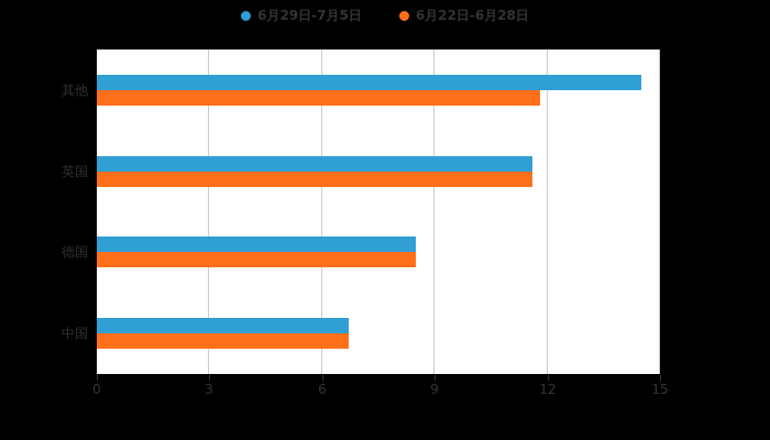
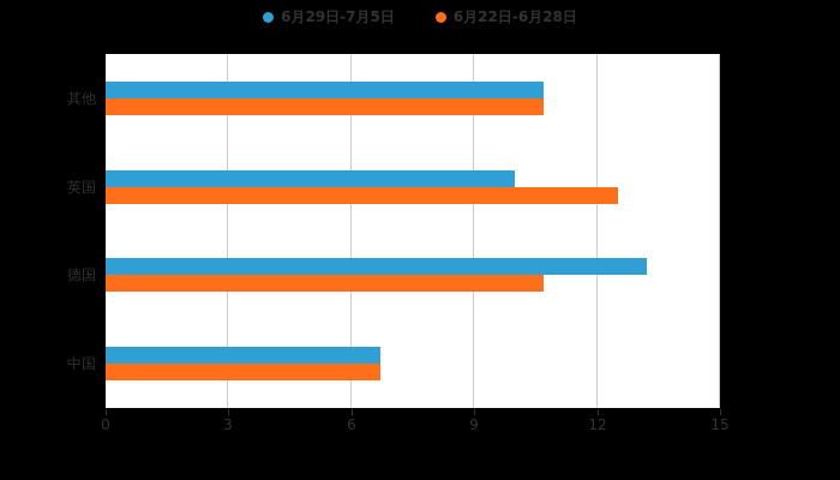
6月29日-7月5日/其他: 14.5 -> 10.7
6月22日-6月28日/其他: 11.8 -> 10.7
6月29日-7月5日/英国: 11.6 -> 10.0
6月22日-6月28日/英国: 11.6 -> 12.5
6月29日-7月5日/德国: 8.5 -> 13.2
6月22日-6月28日/德国: 8.5 -> 10.7
